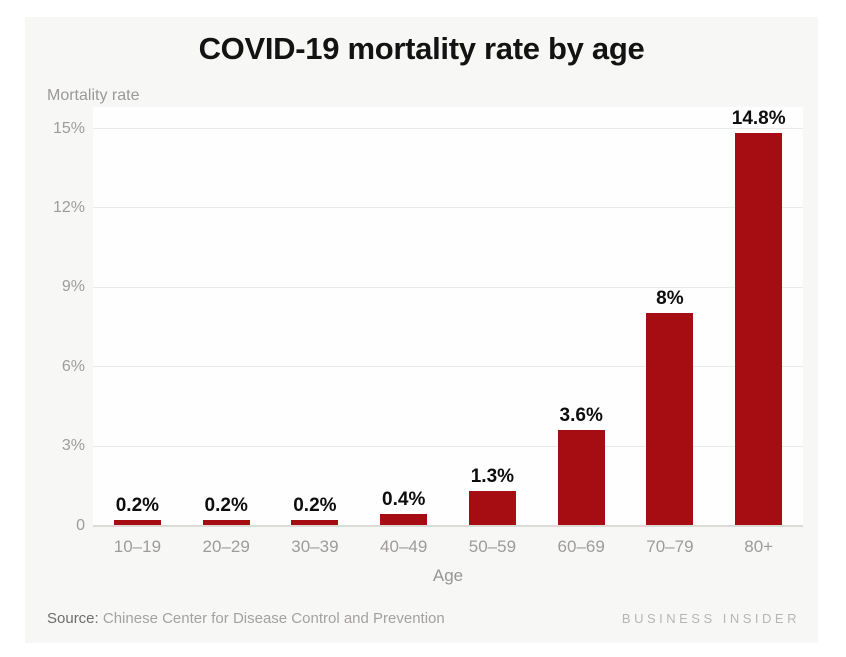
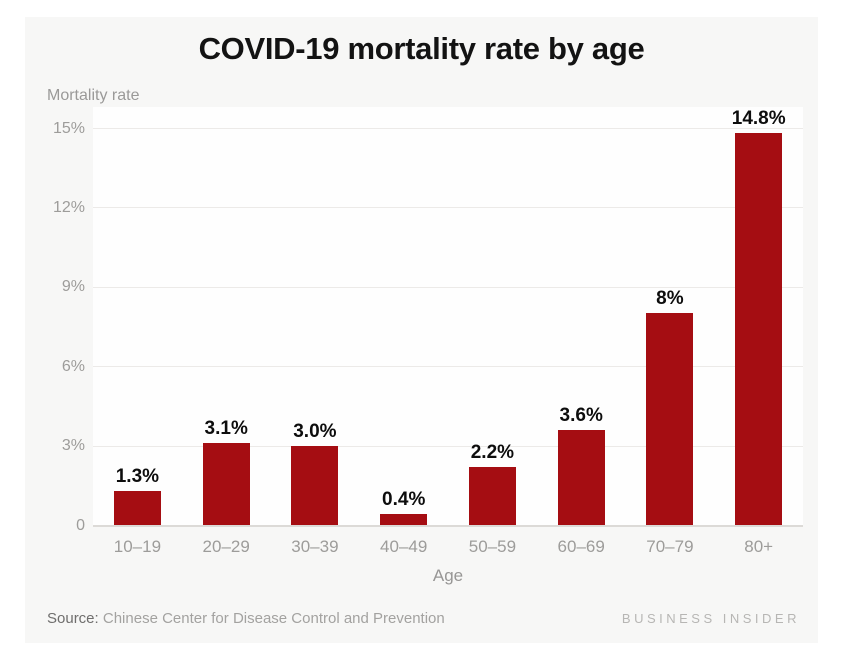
10–19: 0.2% -> 1.3%
20–29: 0.2% -> 3.1%
30–39: 0.2% -> 3.0%
50–59: 1.3% -> 2.2%
